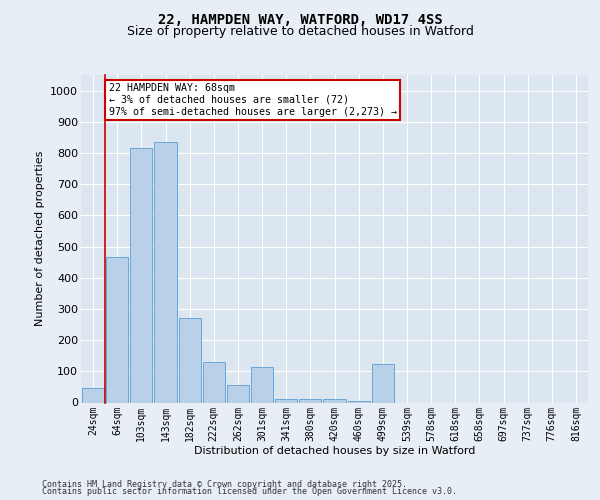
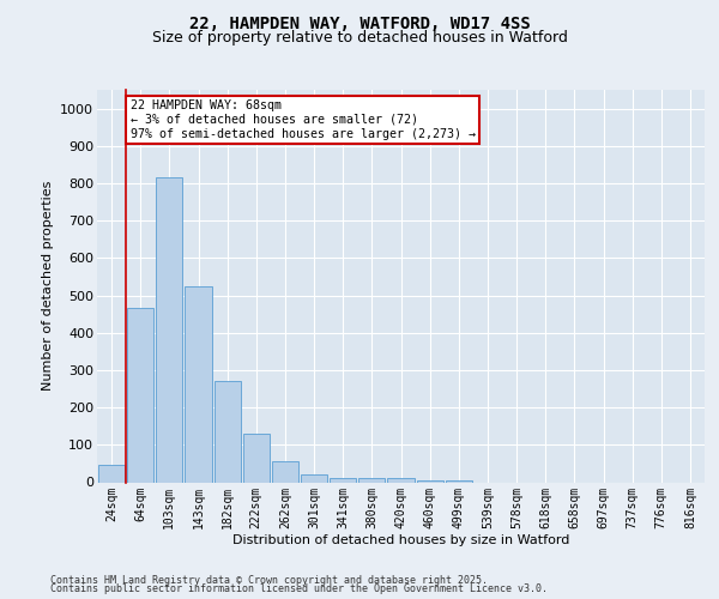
143sqm: 835 -> 525
301sqm: 115 -> 20
499sqm: 125 -> 5
